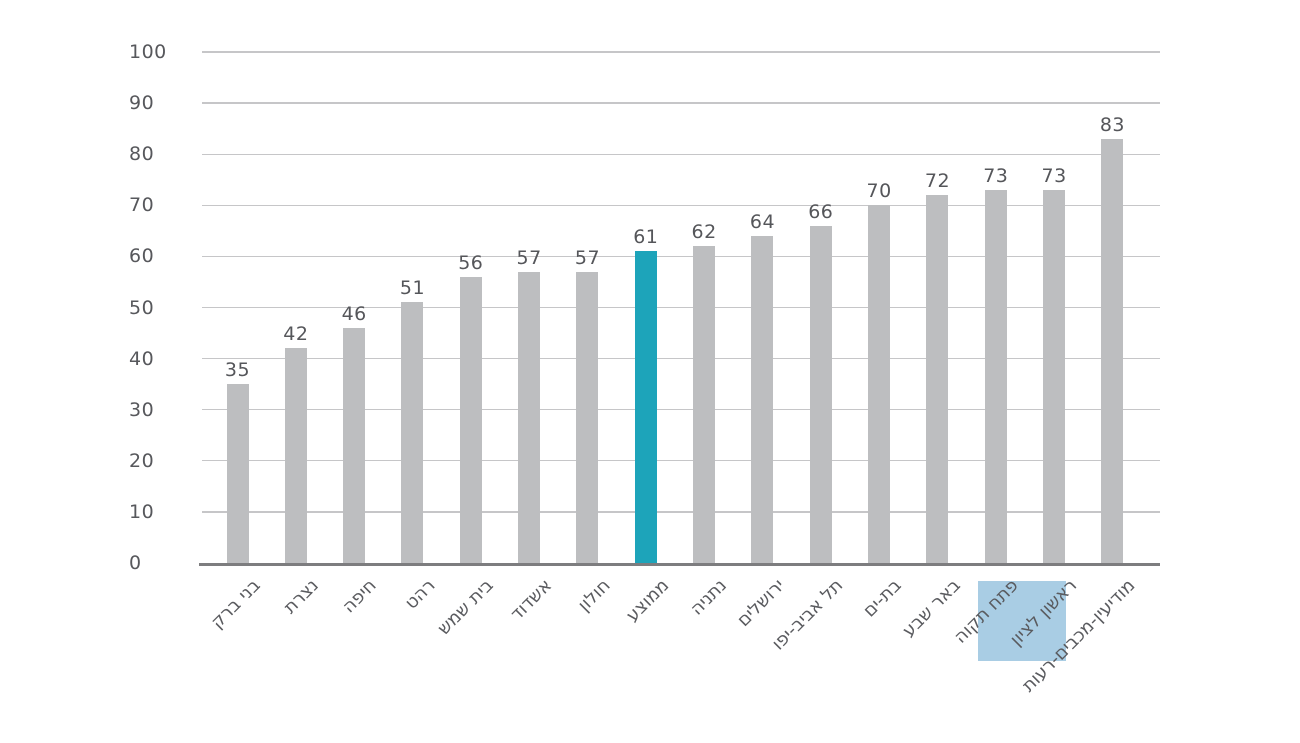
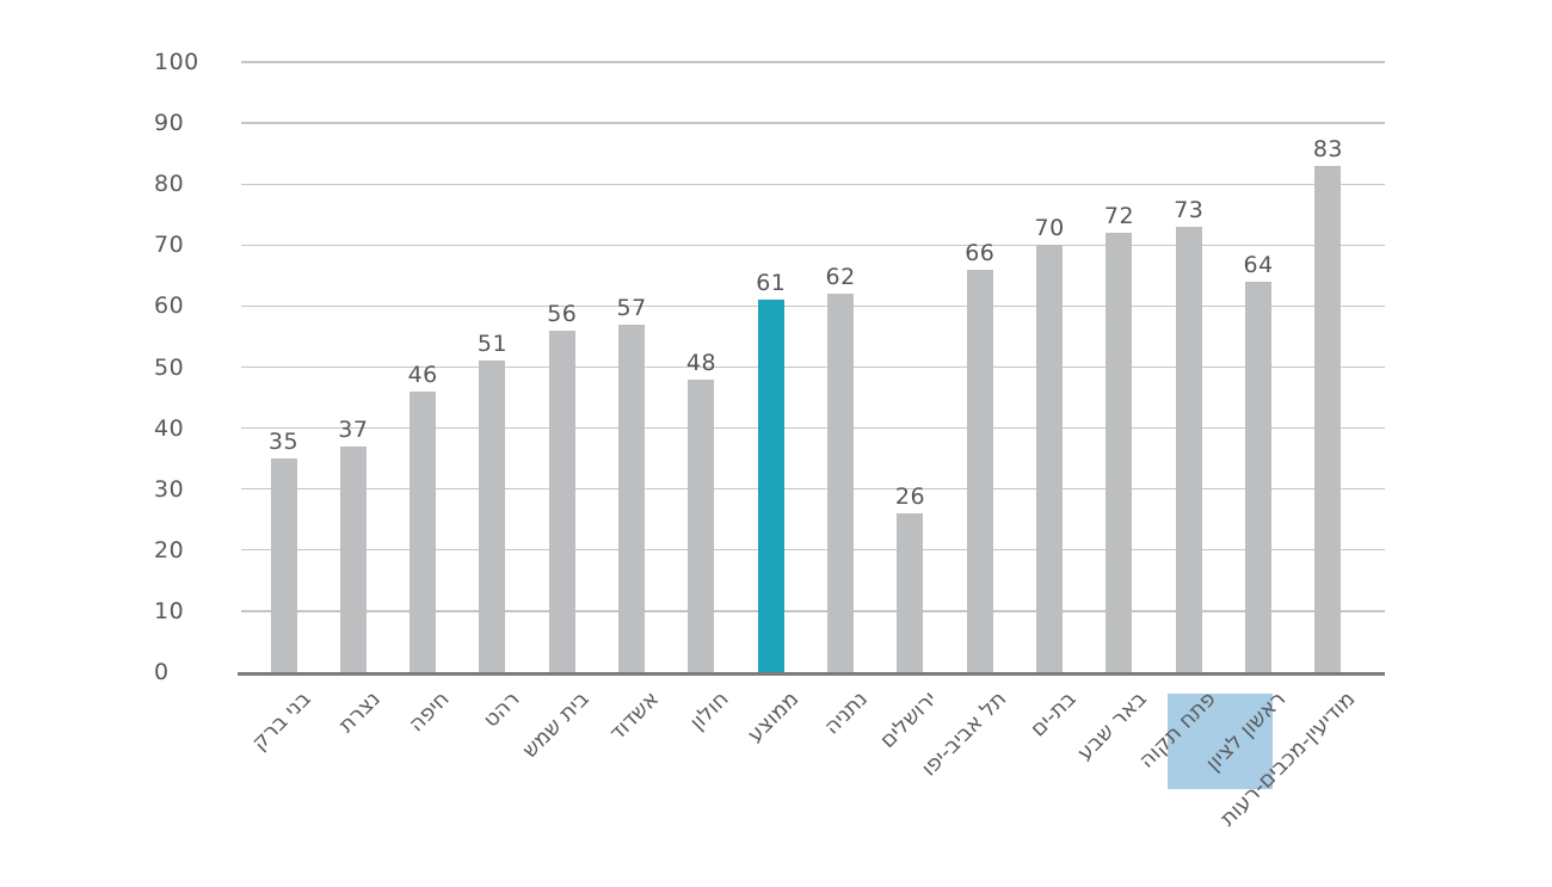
נצרת: 42 -> 37
חולון: 57 -> 48
ירושלים: 64 -> 26
ראשון לציון: 73 -> 64
